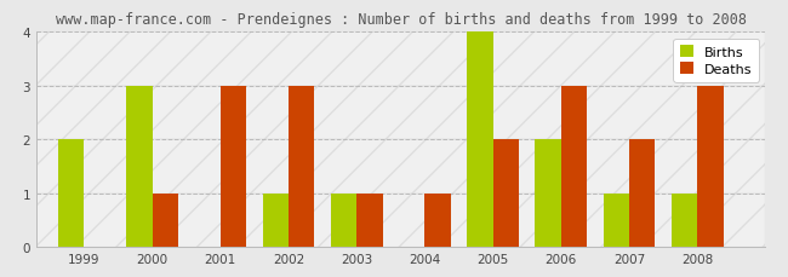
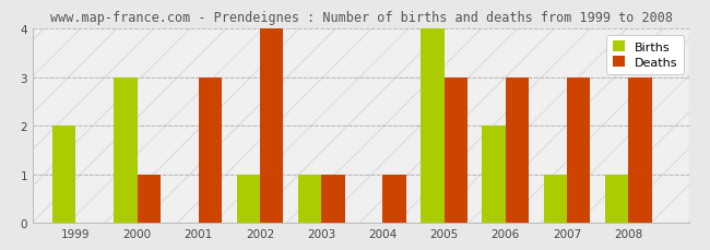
Deaths/2002: 3 -> 4
Deaths/2005: 2 -> 3
Deaths/2007: 2 -> 3
